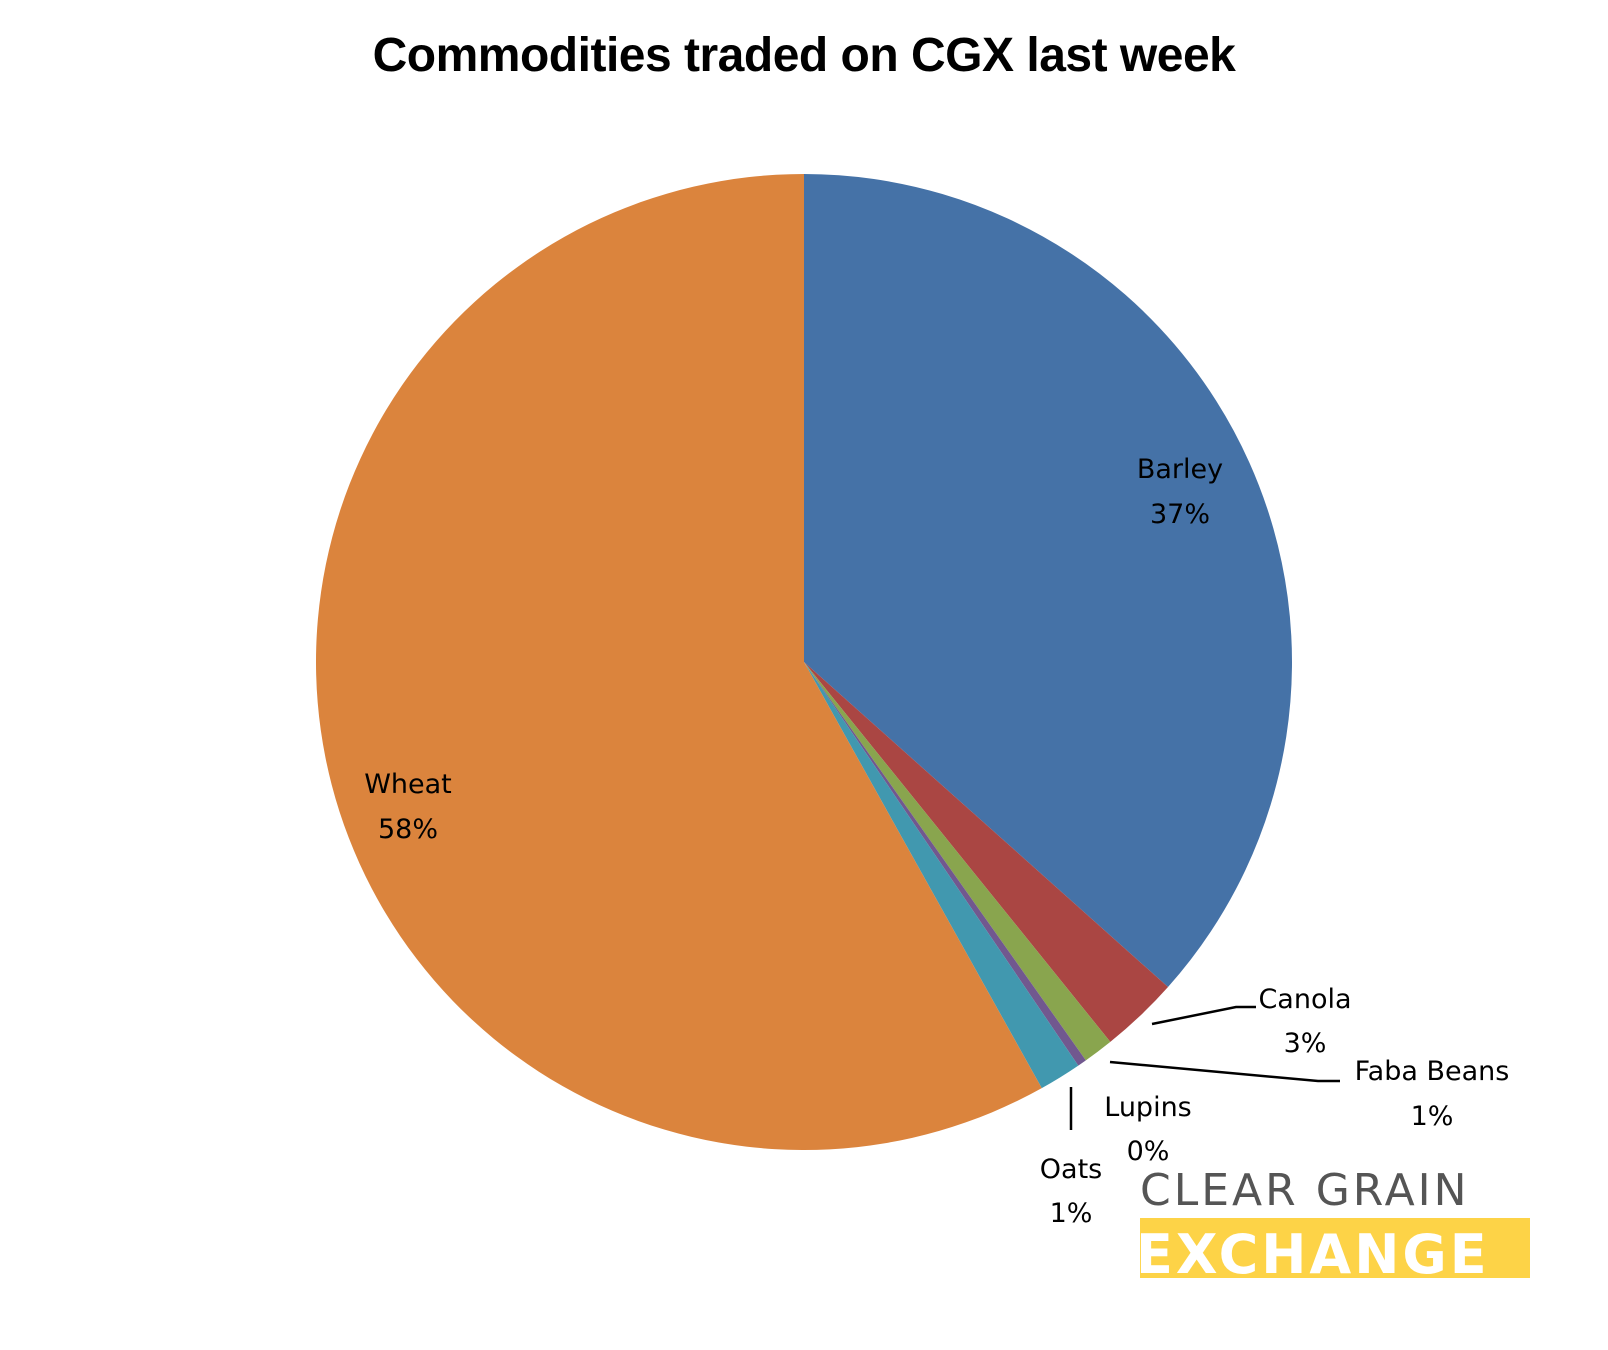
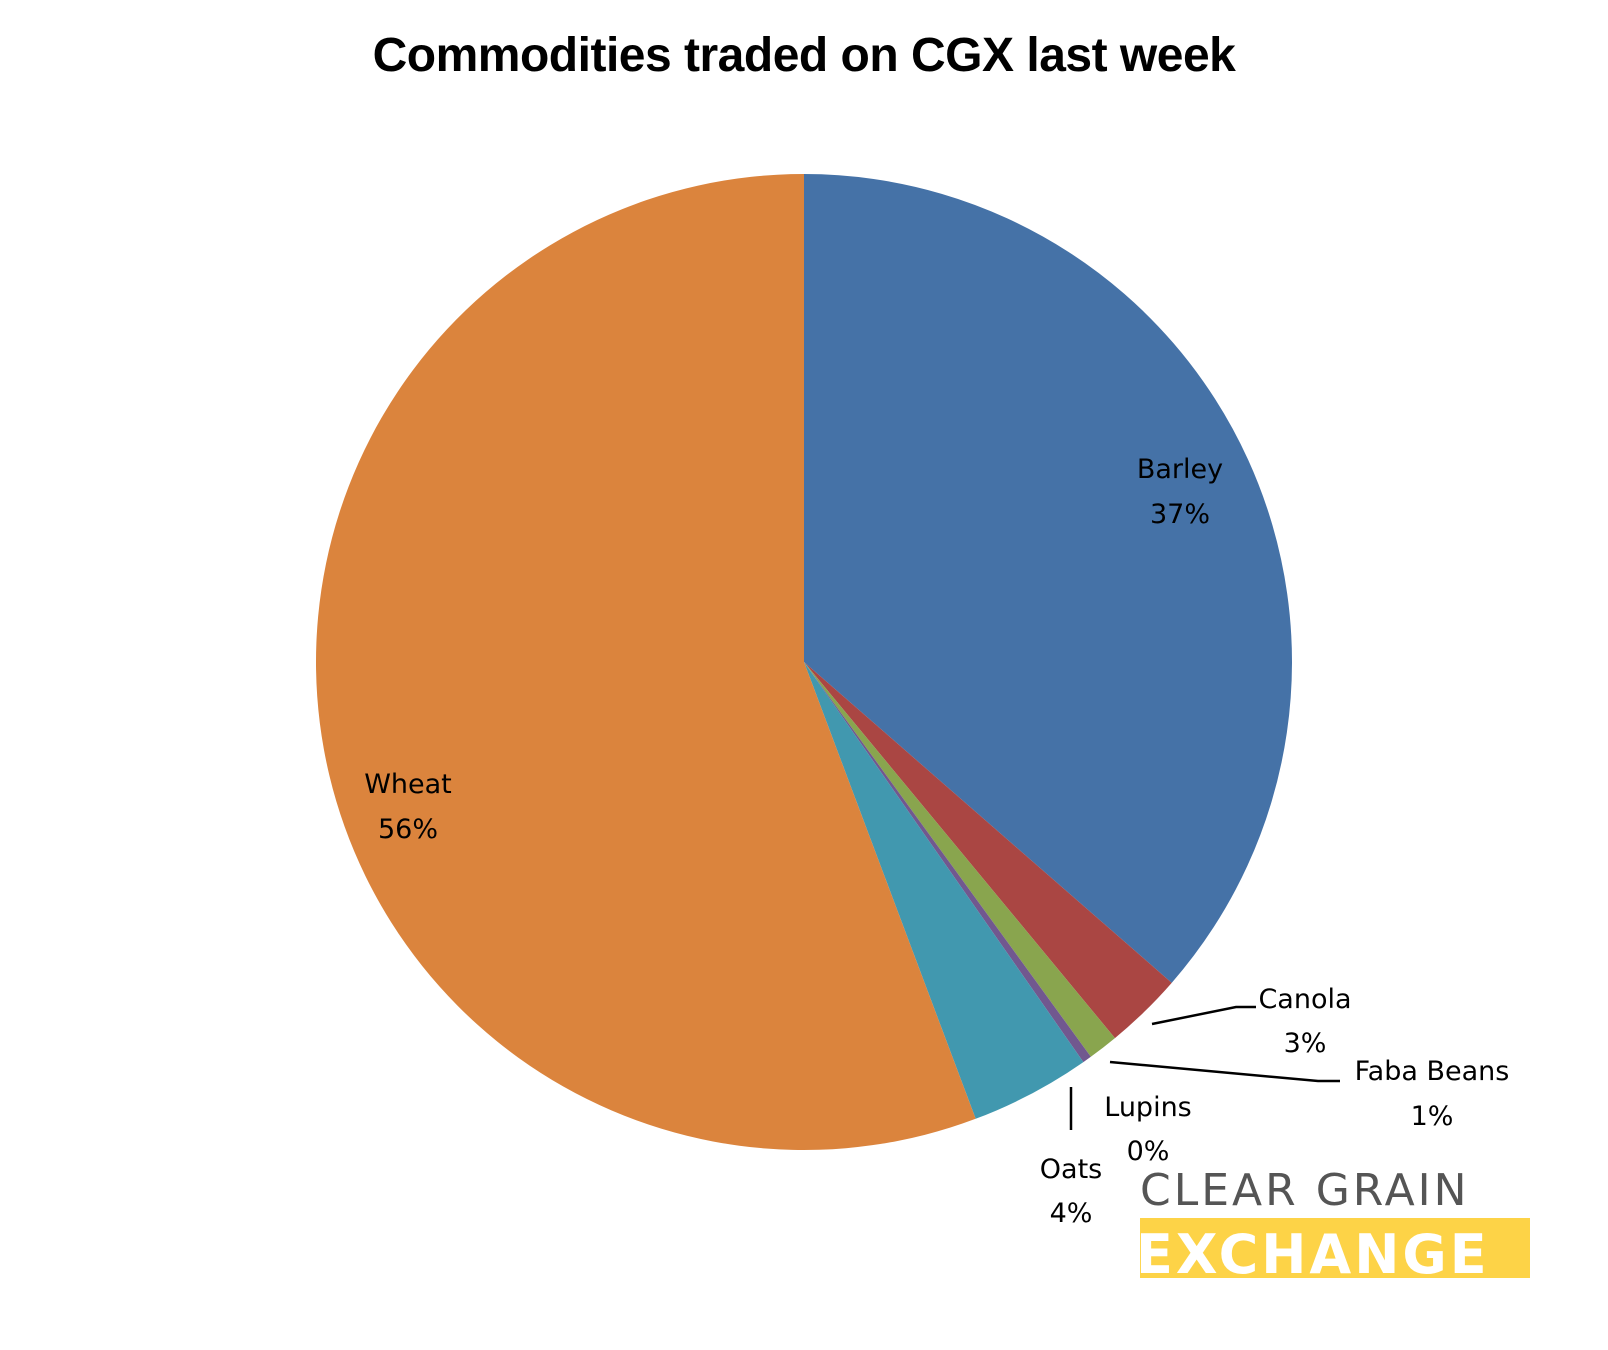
Oats: 1% -> 4%
Wheat: 58% -> 56%
